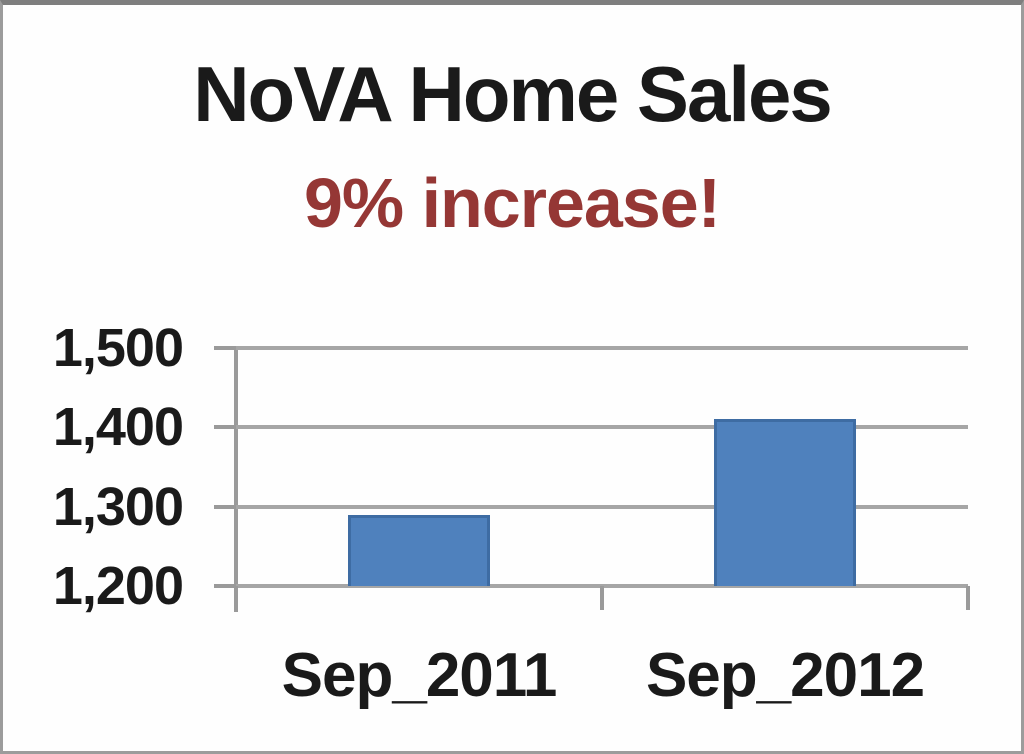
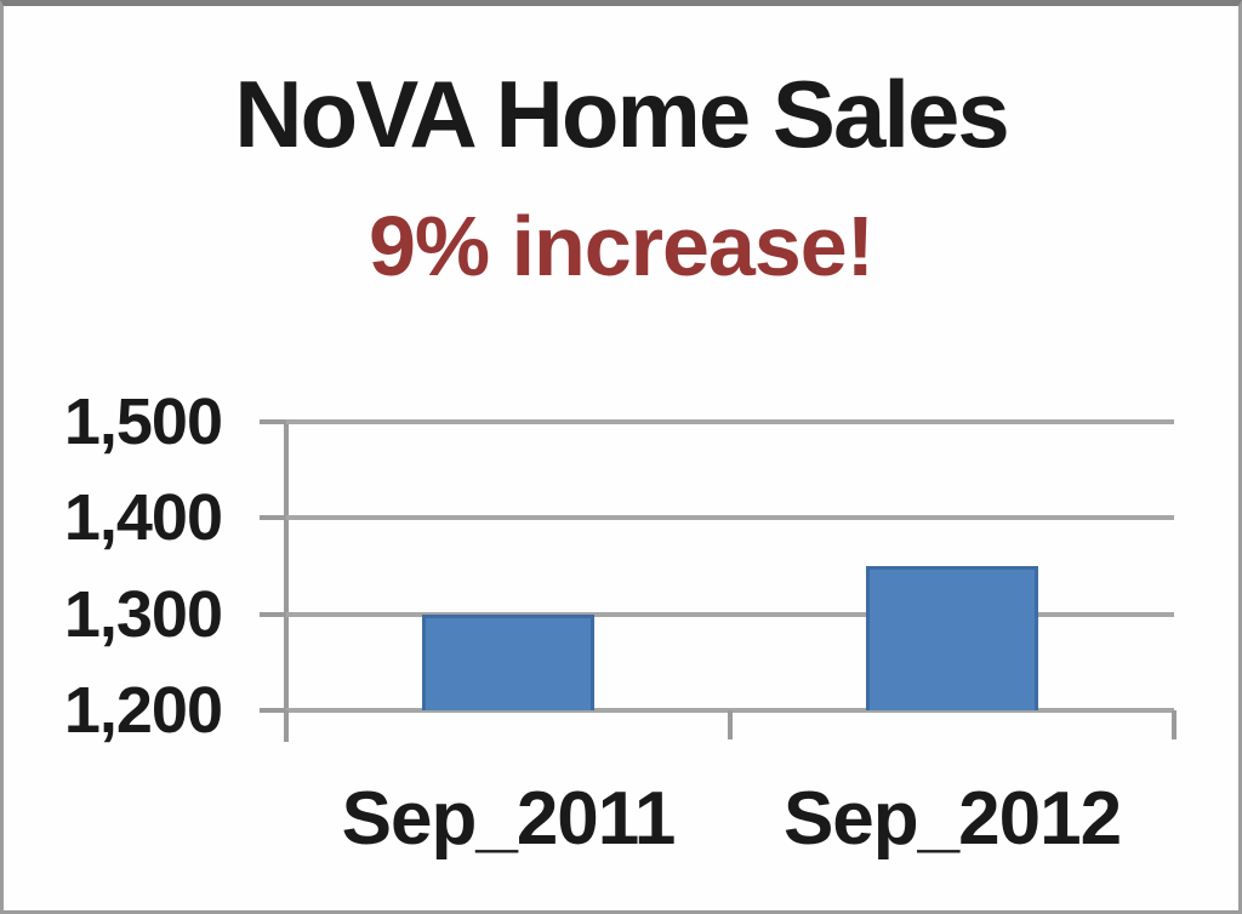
Sep_2011: 1290 -> 1300
Sep_2012: 1410 -> 1350
